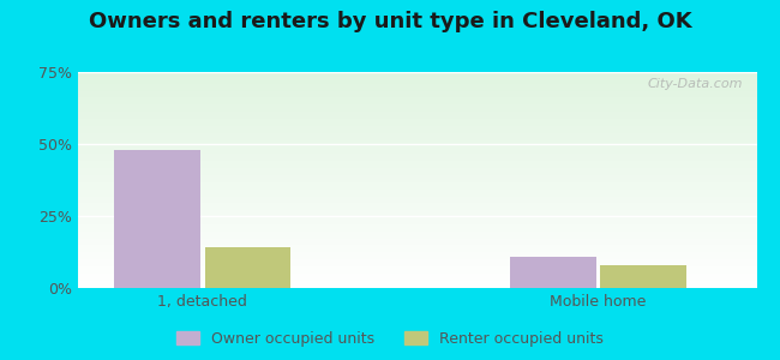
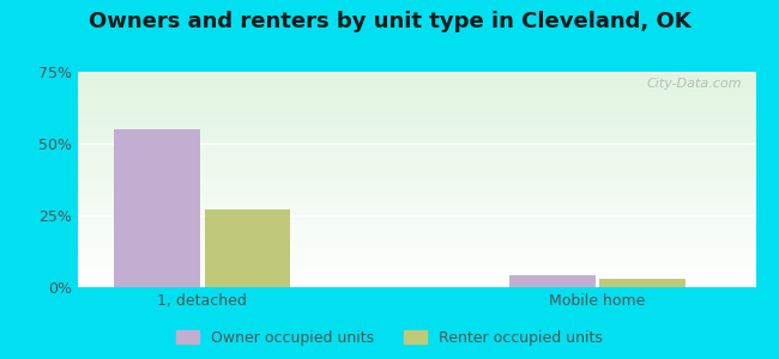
Owner occupied units/1, detached: 48% -> 55%
Renter occupied units/1, detached: 14% -> 27%
Owner occupied units/Mobile home: 11% -> 4%
Renter occupied units/Mobile home: 8% -> 3%
